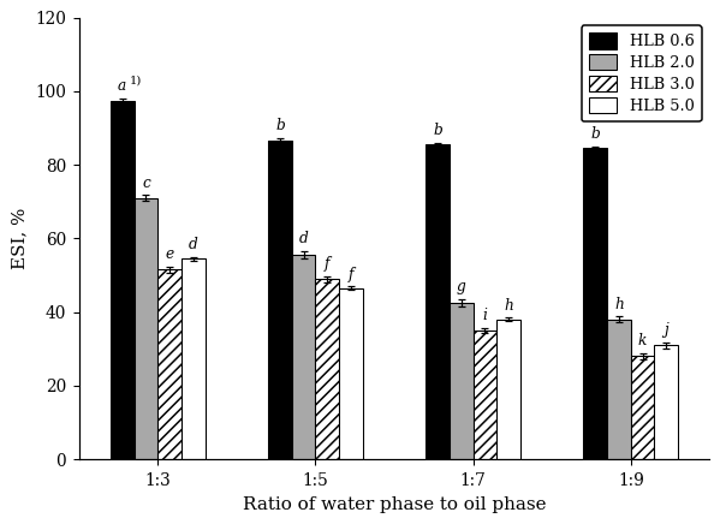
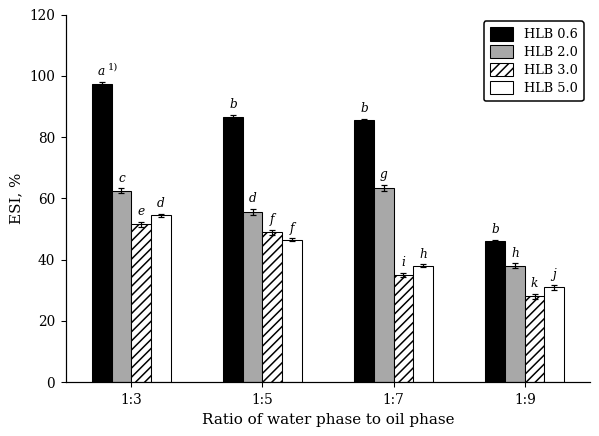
HLB 2.0/1:3: 71.0 -> 62.5
HLB 2.0/1:7: 42.5 -> 63.5
HLB 0.6/1:9: 84.5 -> 46.0
